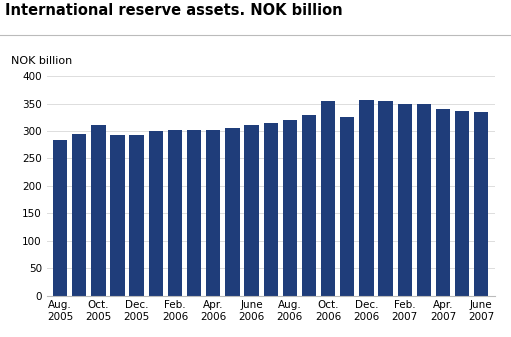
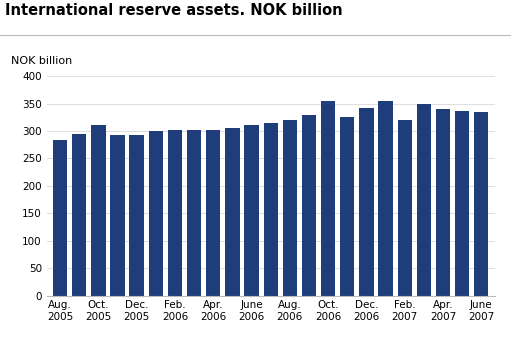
Dec. 2006: 356 -> 342
Feb. 2007: 349 -> 320
